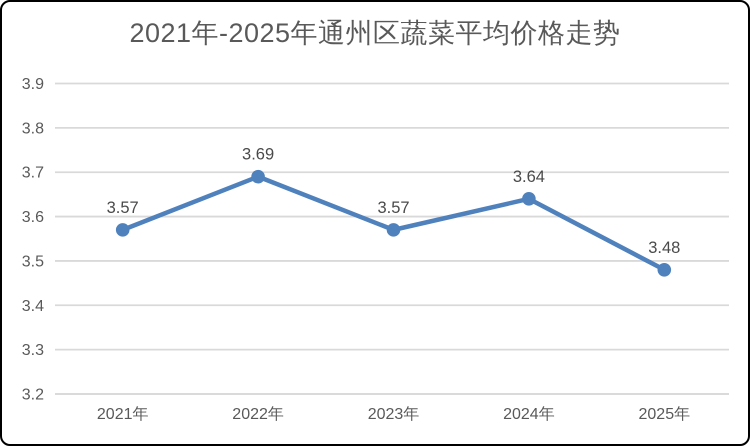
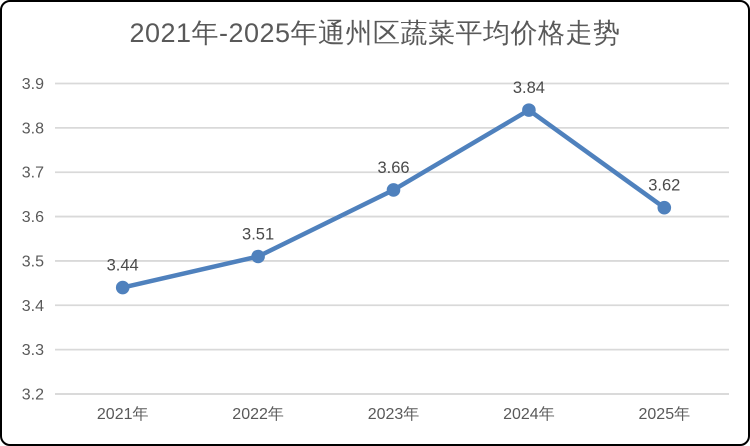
2021年: 3.57 -> 3.44
2022年: 3.69 -> 3.51
2023年: 3.57 -> 3.66
2024年: 3.64 -> 3.84
2025年: 3.48 -> 3.62
